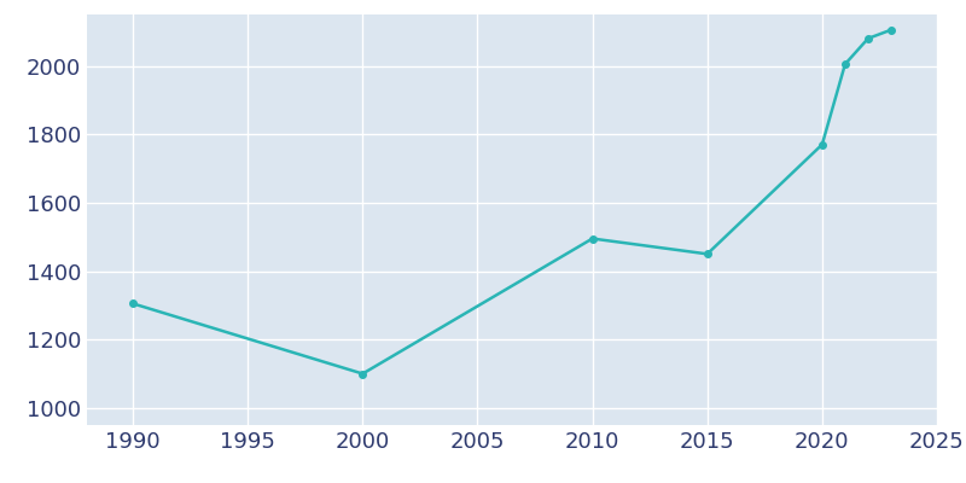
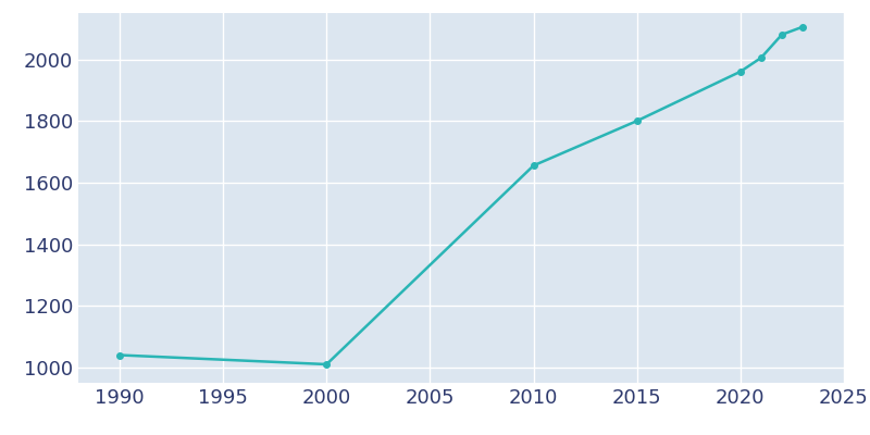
1990: 1305 -> 1040
2000: 1100 -> 1010
2010: 1495 -> 1655
2015: 1450 -> 1800
2020: 1770 -> 1960
